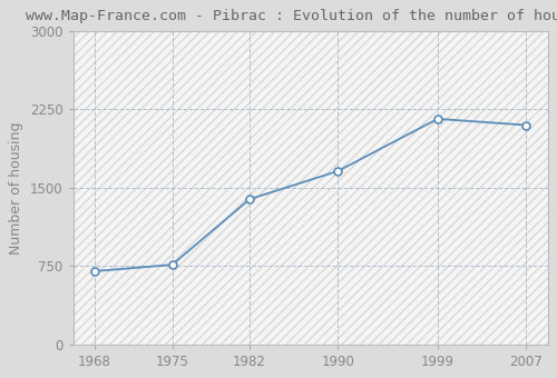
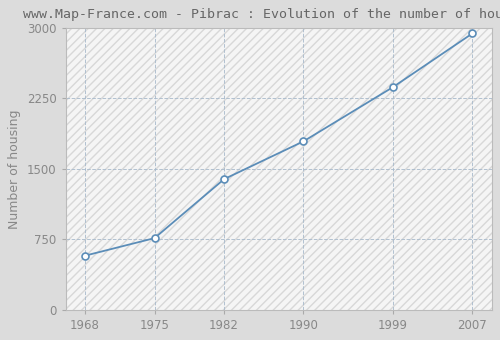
1968: 700 -> 580
1990: 1660 -> 1790
1999: 2160 -> 2370
2007: 2100 -> 2940
